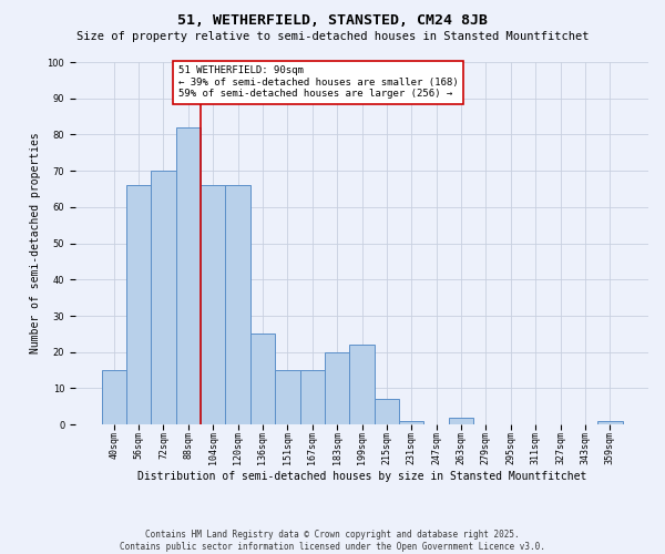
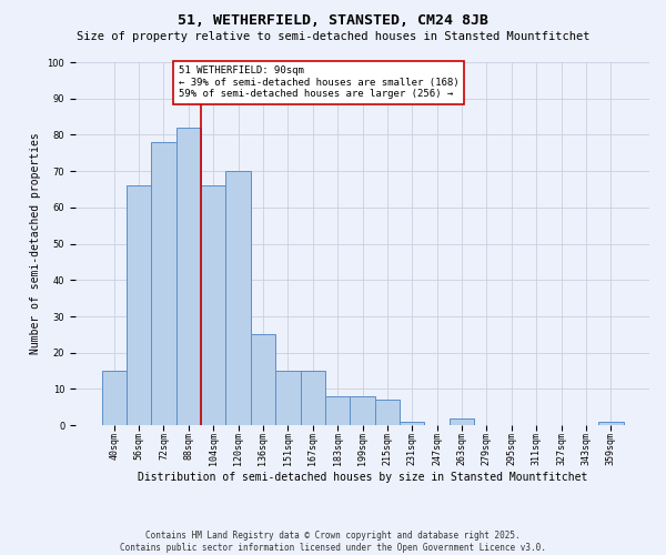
72sqm: 70 -> 78
120sqm: 66 -> 70
183sqm: 20 -> 8
199sqm: 22 -> 8
